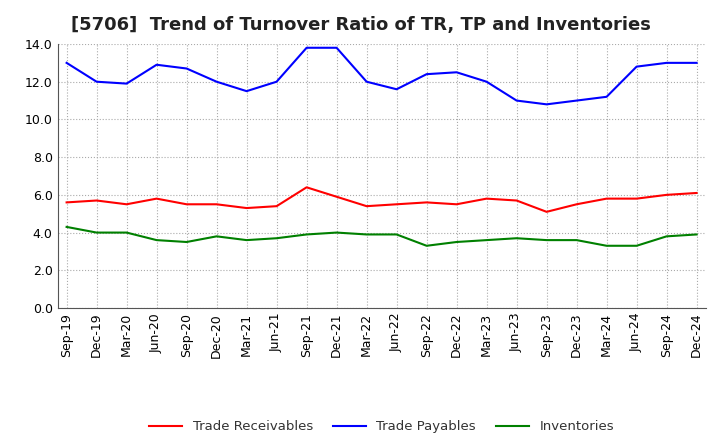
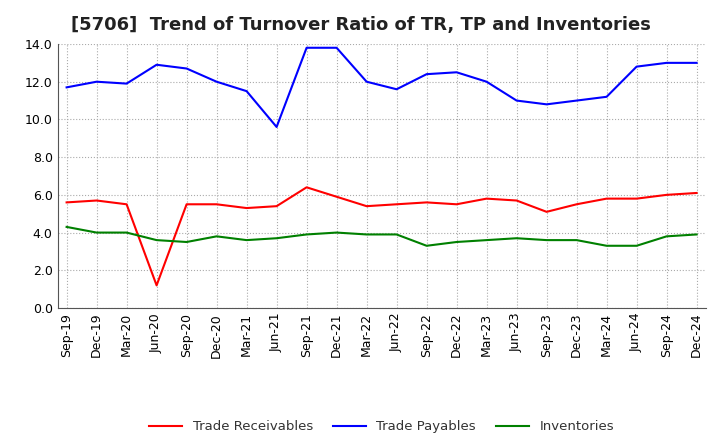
Trade Payables/Sep-19: 13.0 -> 11.7
Trade Receivables/Jun-20: 5.8 -> 1.2
Trade Payables/Jun-21: 12.0 -> 9.6
